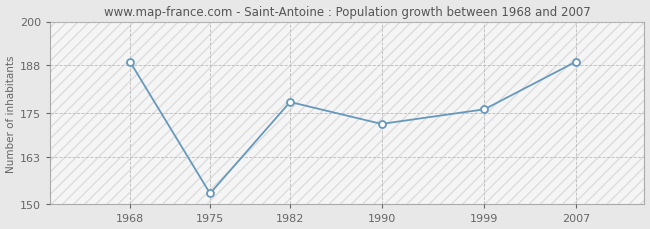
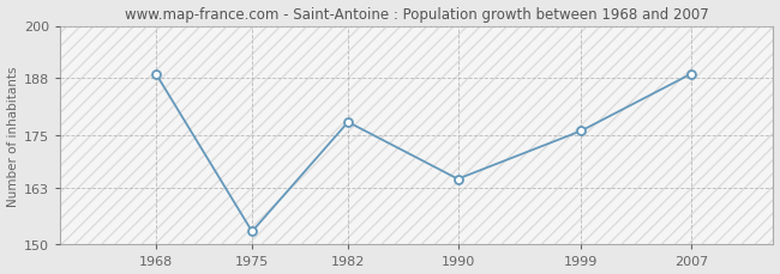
1990: 172 -> 165
